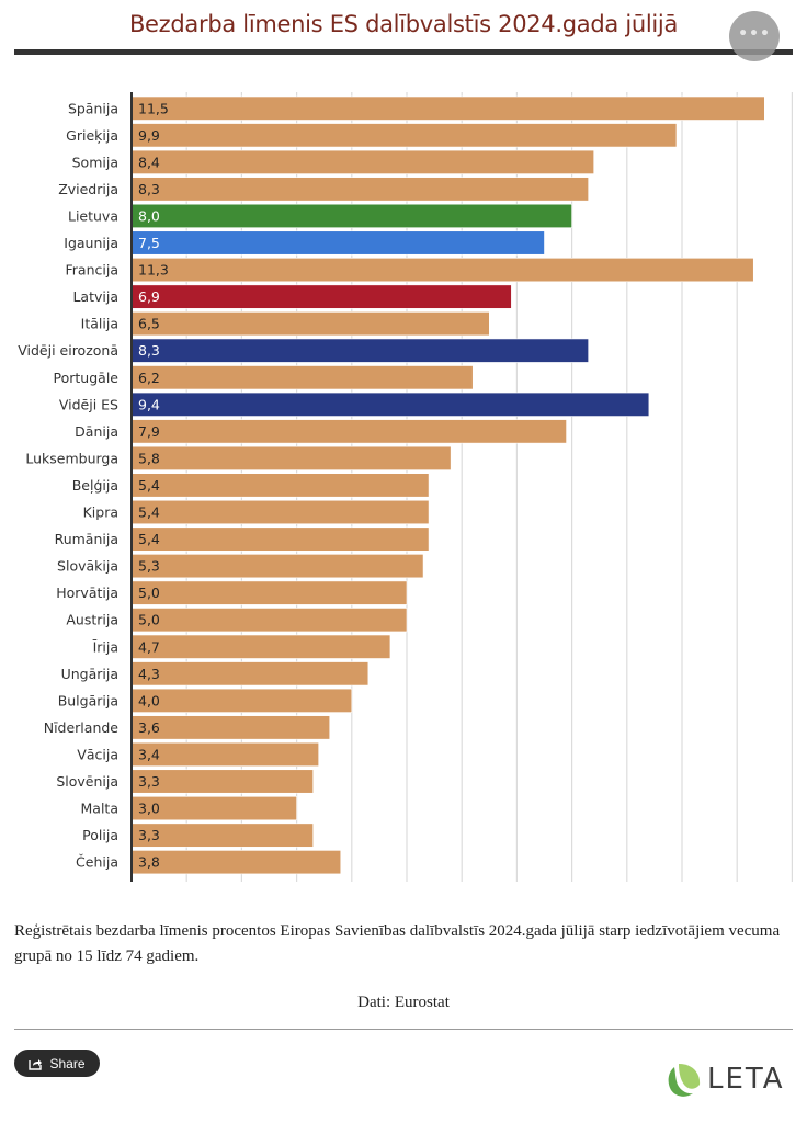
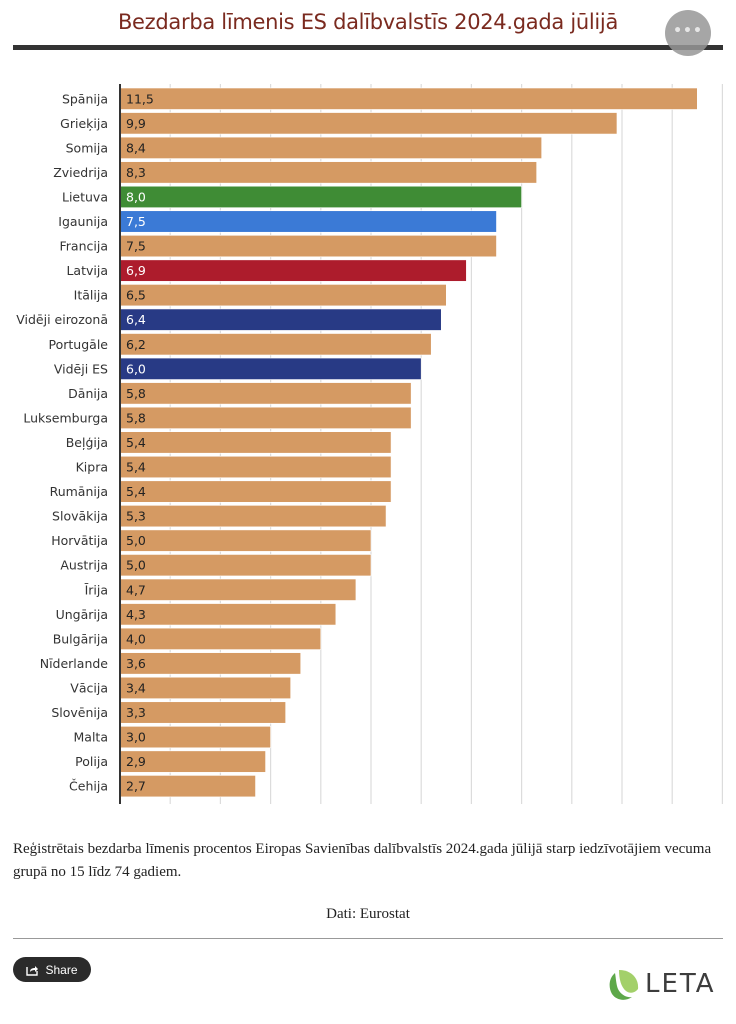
Francija: 11,3 -> 7,5
Vidēji eirozonā: 8,3 -> 6,4
Vidēji ES: 9,4 -> 6,0
Dānija: 7,9 -> 5,8
Polija: 3,3 -> 2,9
Čehija: 3,8 -> 2,7
